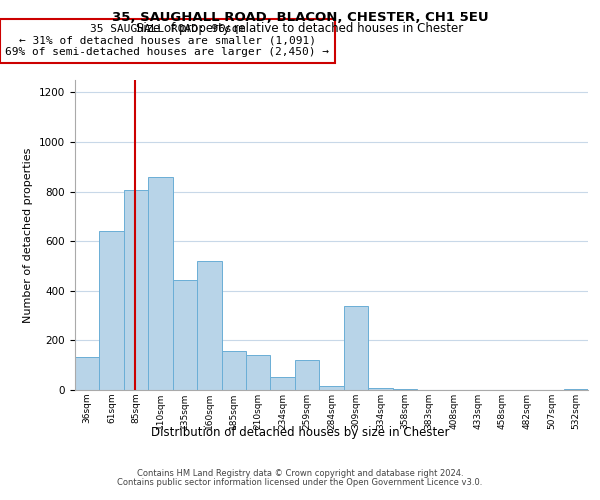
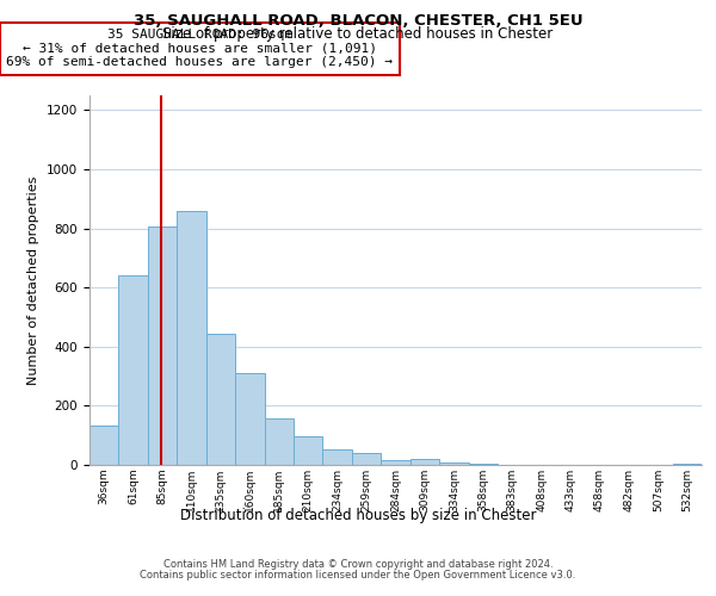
160sqm: 520 -> 310
210sqm: 140 -> 95
259sqm: 120 -> 42
309sqm: 340 -> 22
